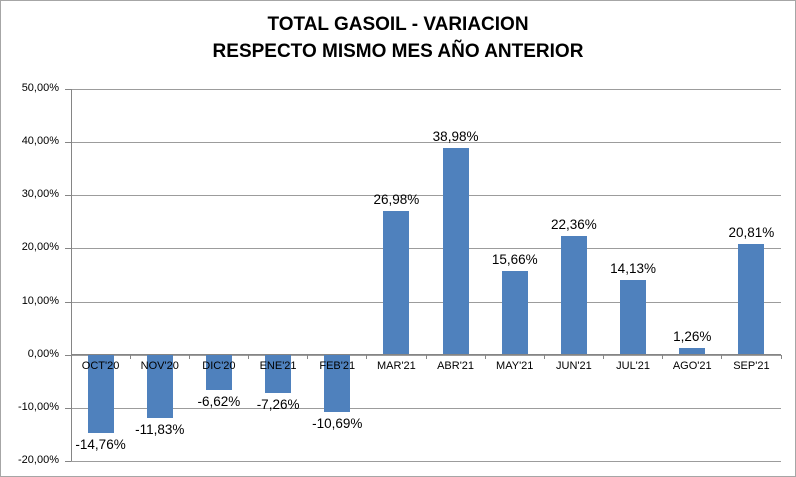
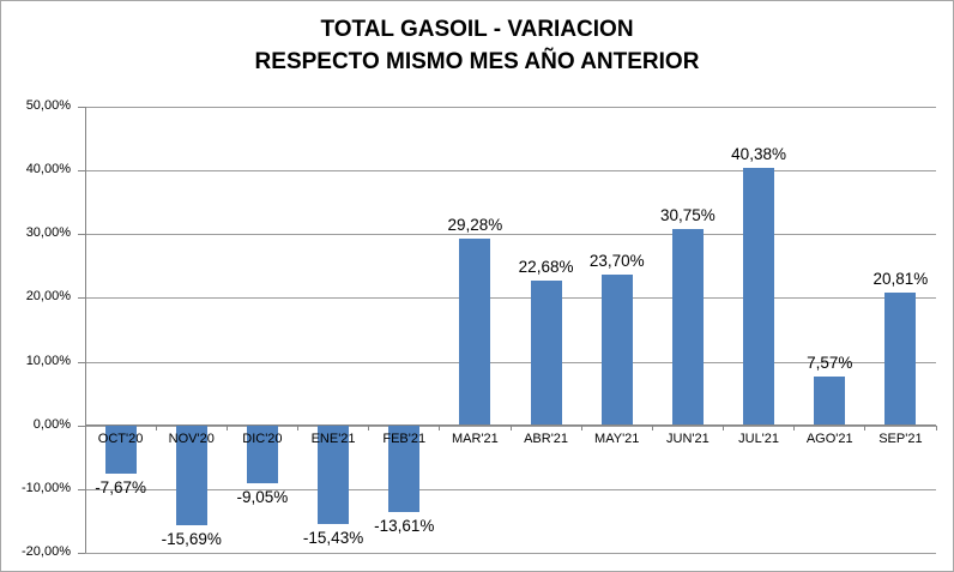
OCT'20: -14,76% -> -7,67%
NOV'20: -11,83% -> -15,69%
DIC'20: -6,62% -> -9,05%
ENE'21: -7,26% -> -15,43%
FEB'21: -10,69% -> -13,61%
MAR'21: 26,98% -> 29,28%
ABR'21: 38,98% -> 22,68%
MAY'21: 15,66% -> 23,70%
JUN'21: 22,36% -> 30,75%
JUL'21: 14,13% -> 40,38%
AGO'21: 1,26% -> 7,57%
